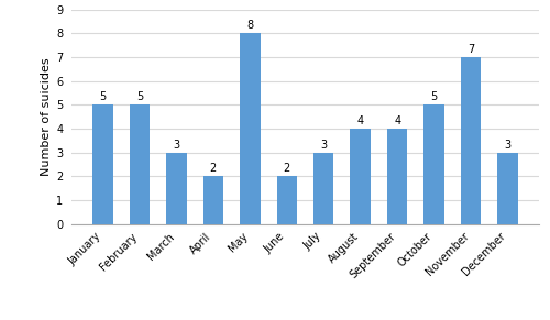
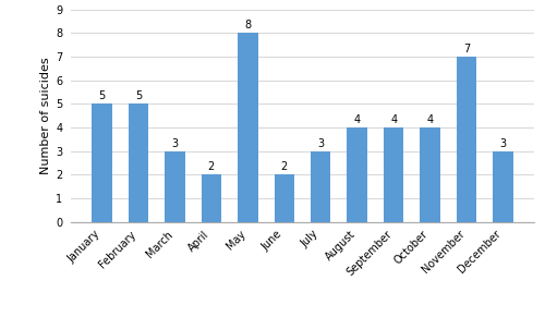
October: 5 -> 4
